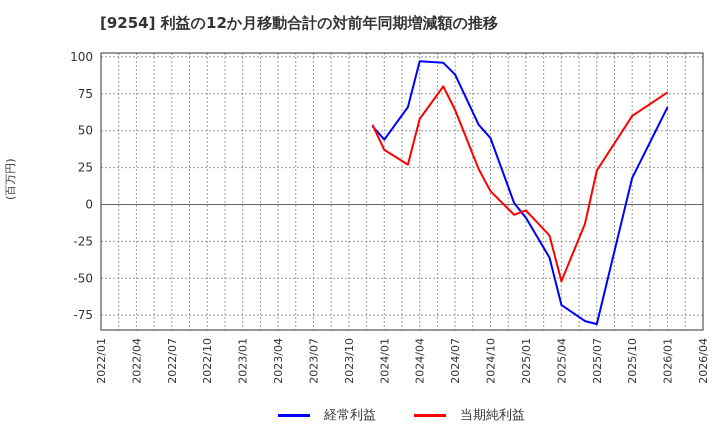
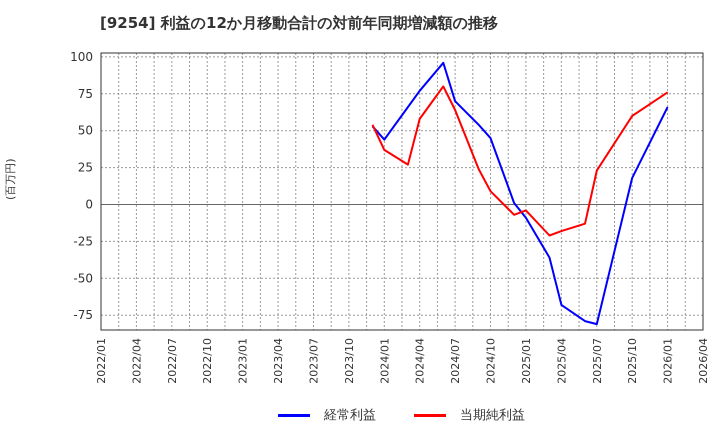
経常利益/2024/04: 97 -> 77
経常利益/2024/07: 88 -> 70
当期純利益/2025/04: -52 -> -18
